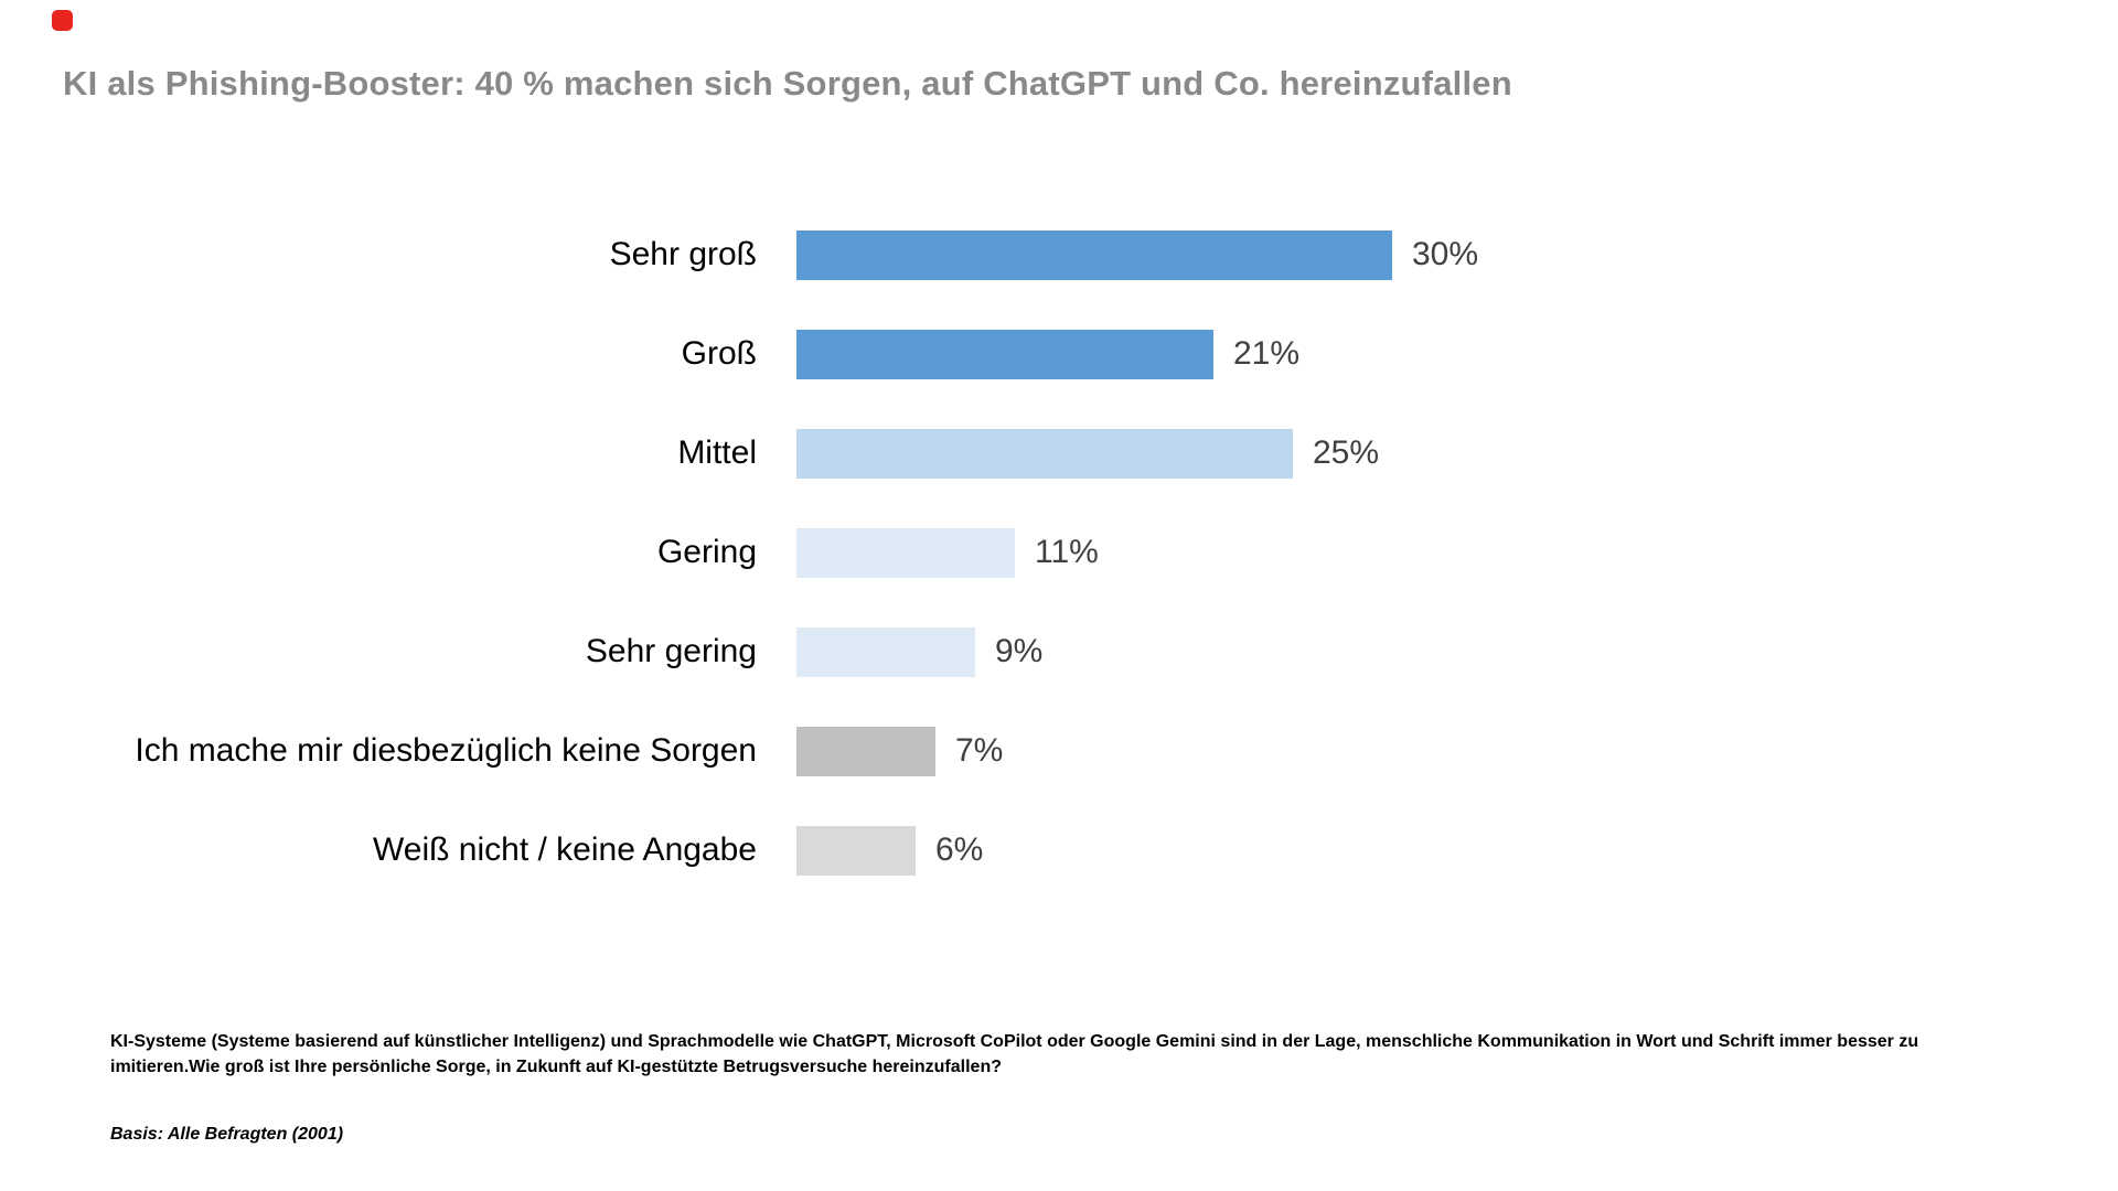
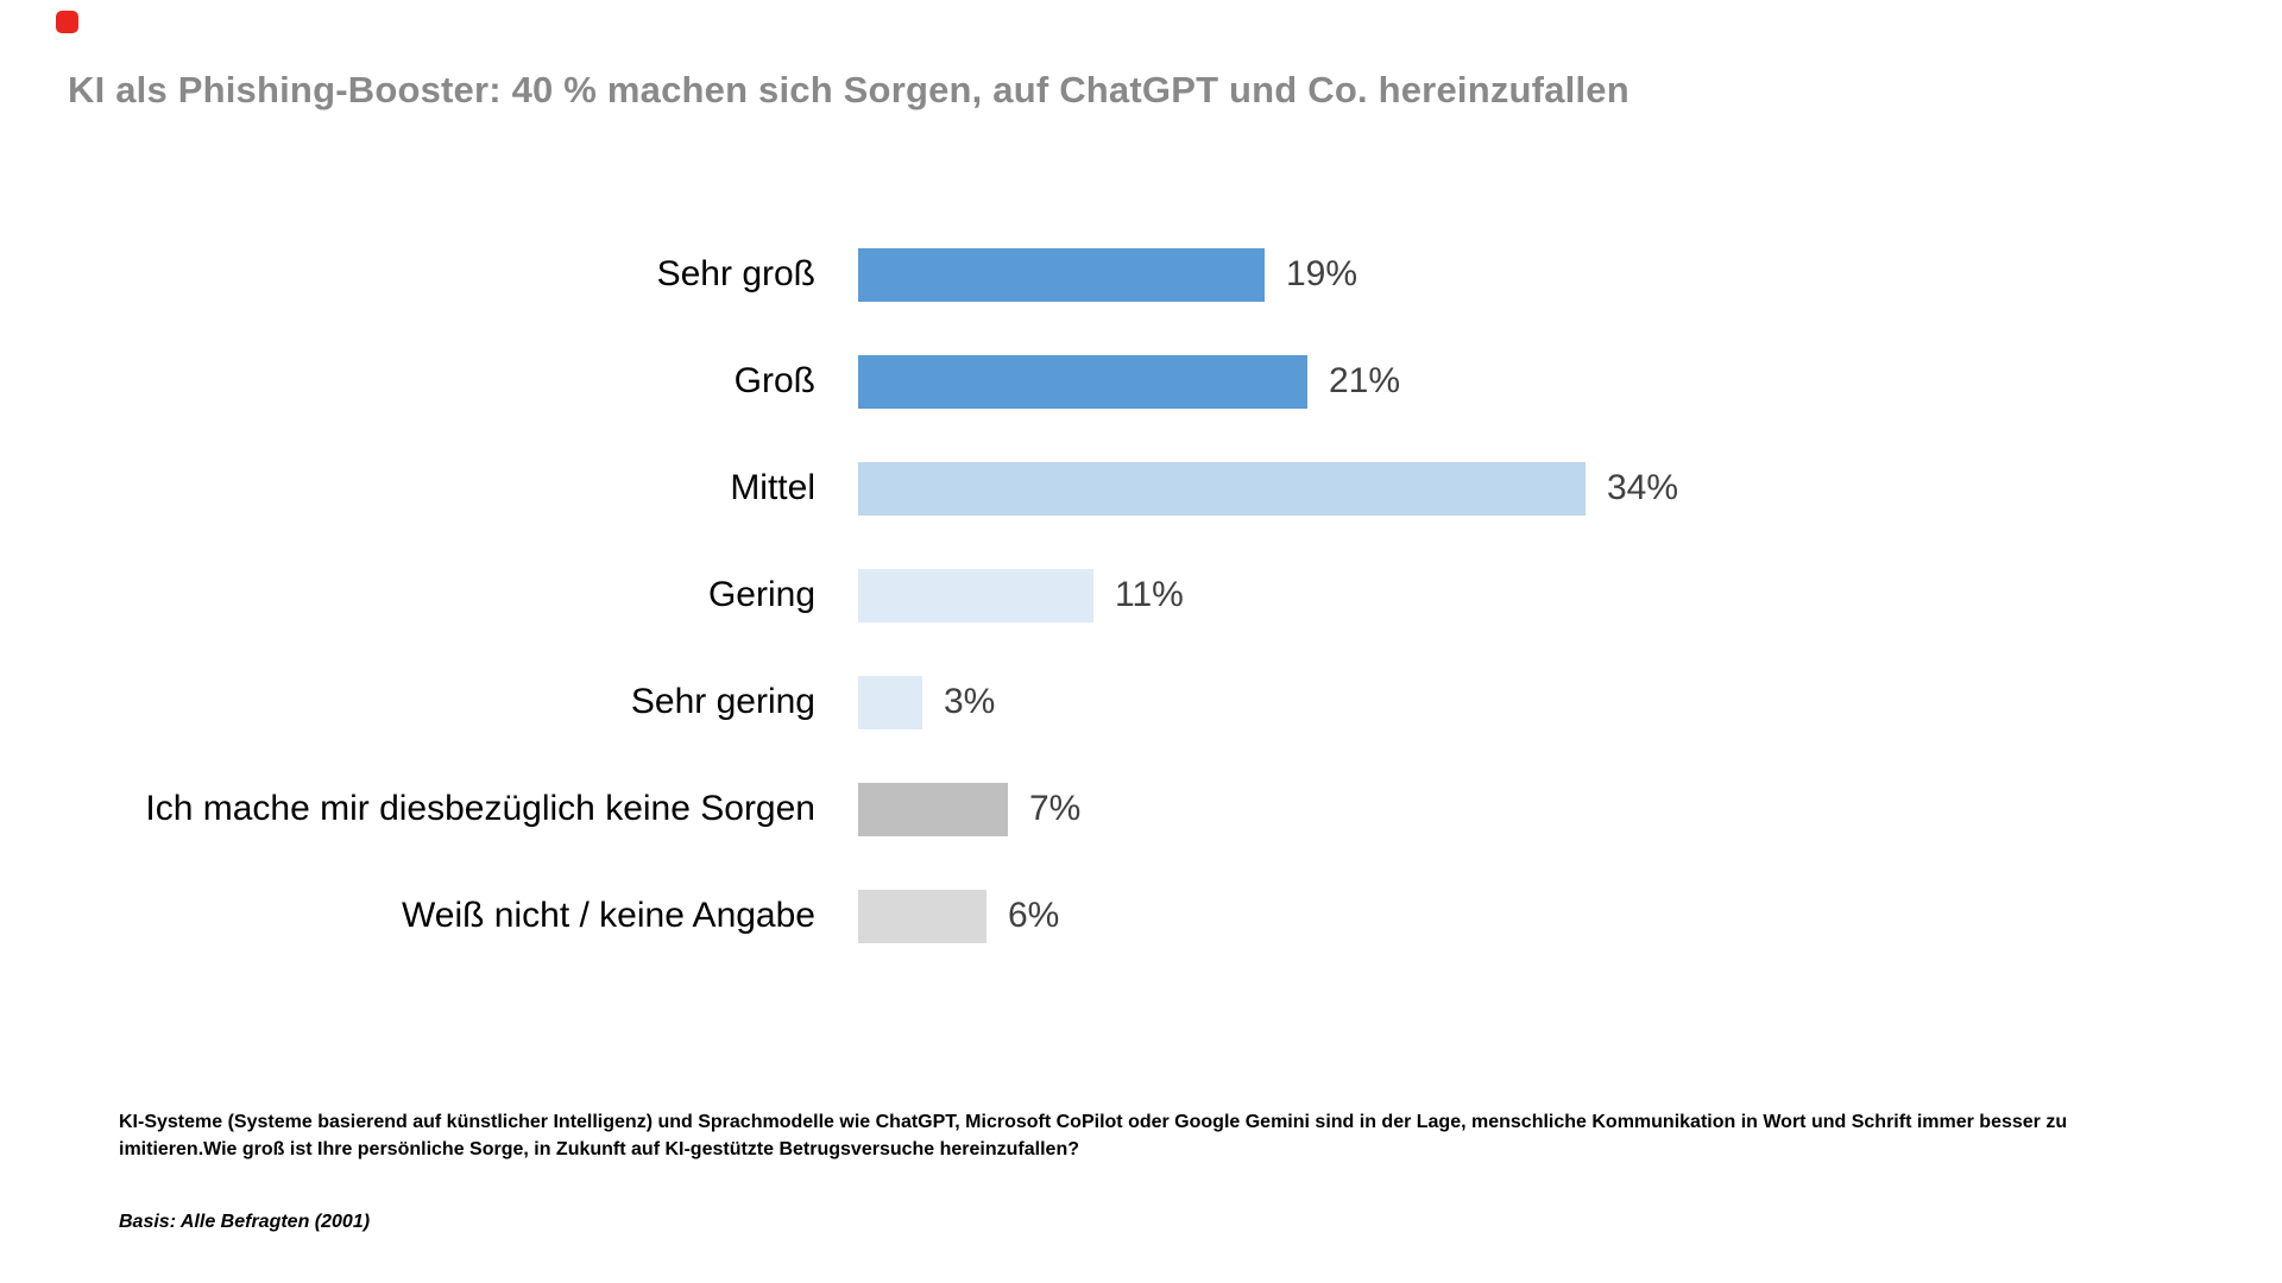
Sehr groß: 30% -> 19%
Mittel: 25% -> 34%
Sehr gering: 9% -> 3%
